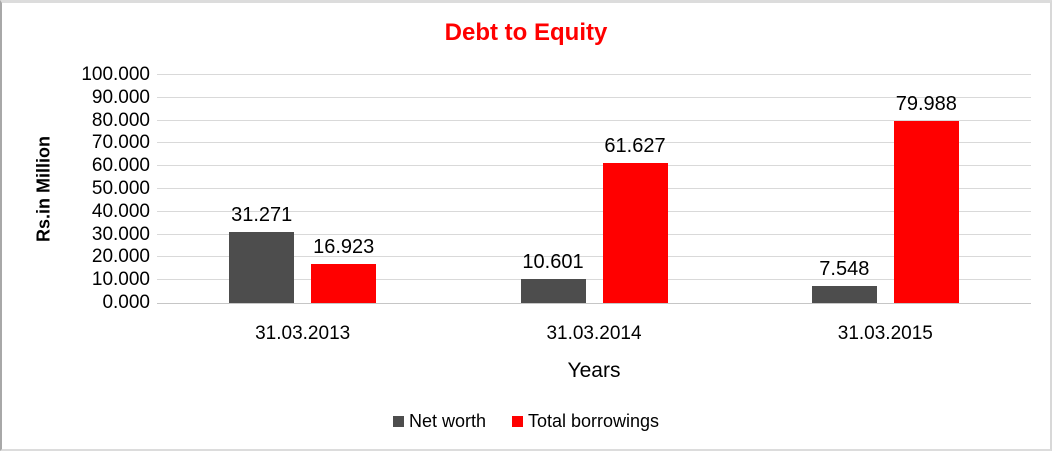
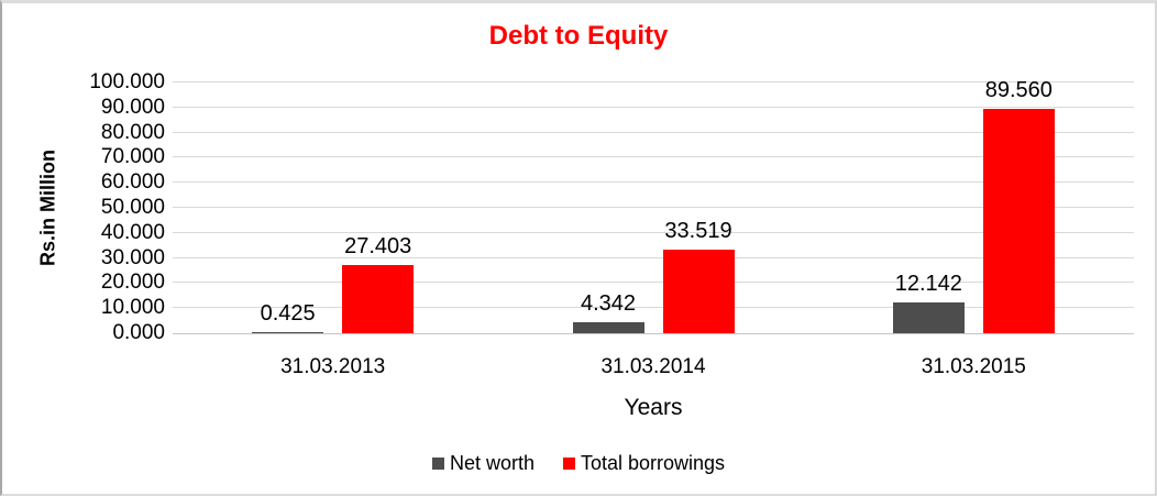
Net worth/31.03.2013: 31.271 -> 0.425
Total borrowings/31.03.2013: 16.923 -> 27.403
Net worth/31.03.2014: 10.601 -> 4.342
Total borrowings/31.03.2014: 61.627 -> 33.519
Net worth/31.03.2015: 7.548 -> 12.142
Total borrowings/31.03.2015: 79.988 -> 89.560
